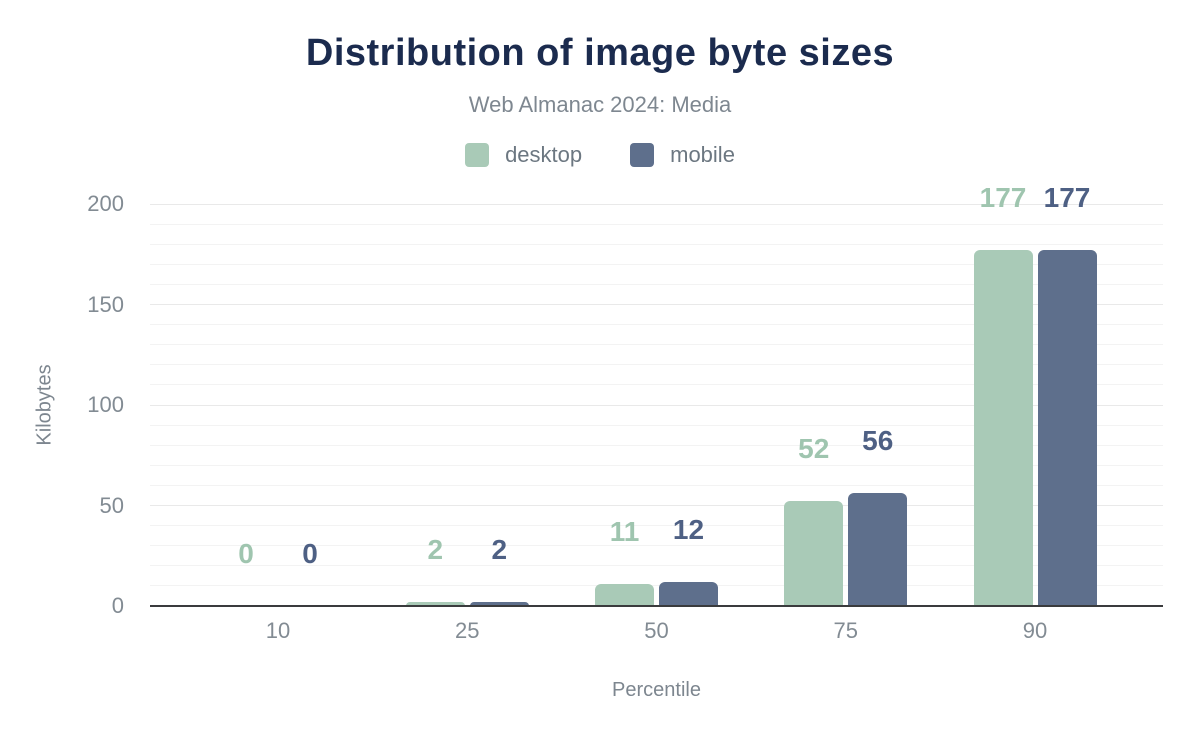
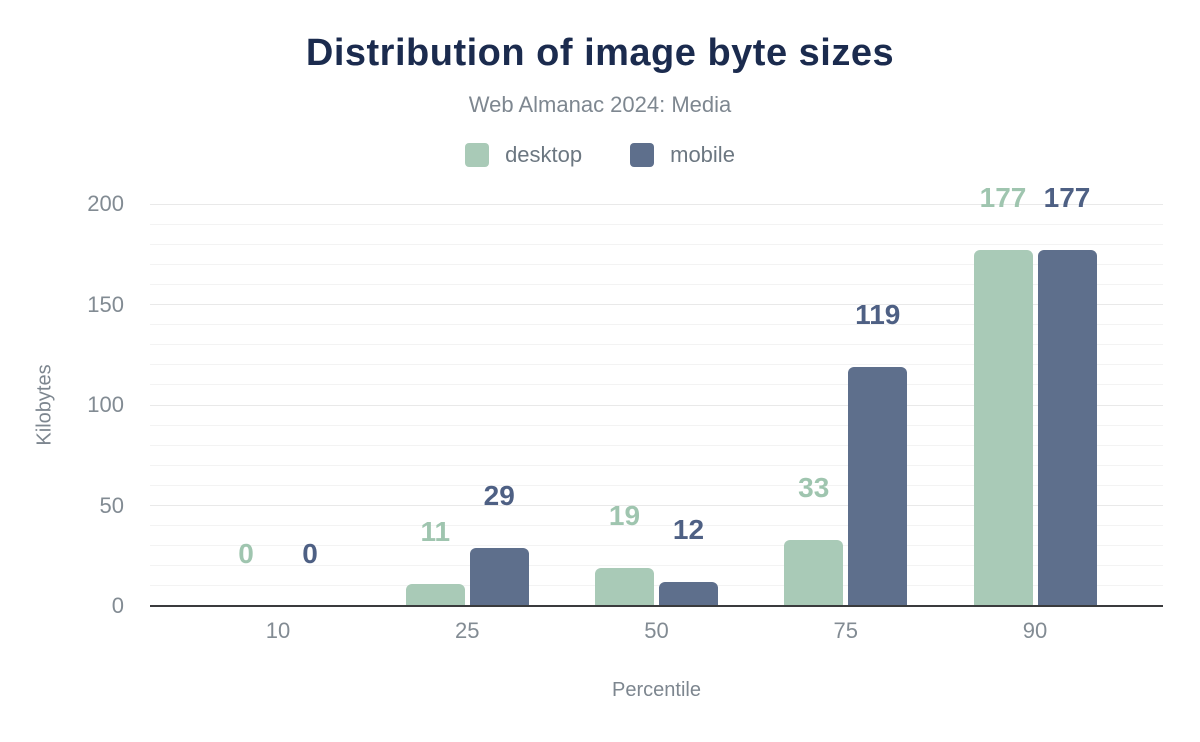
desktop/25: 2 -> 11
mobile/25: 2 -> 29
desktop/50: 11 -> 19
desktop/75: 52 -> 33
mobile/75: 56 -> 119
